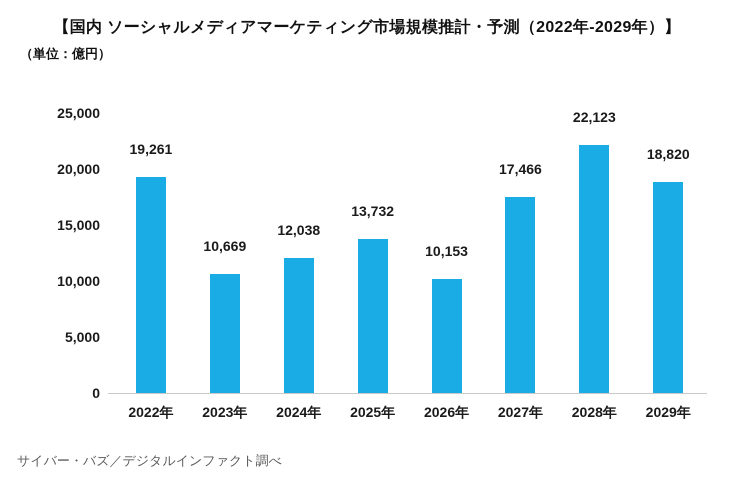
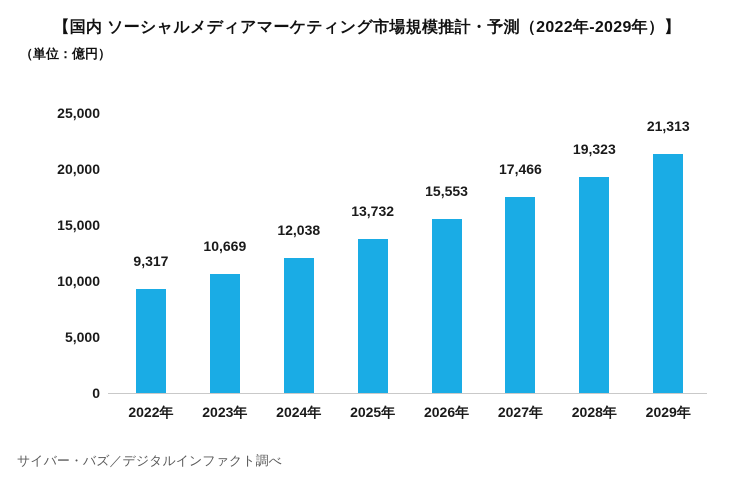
2022年: 19,261 -> 9,317
2026年: 10,153 -> 15,553
2028年: 22,123 -> 19,323
2029年: 18,820 -> 21,313
